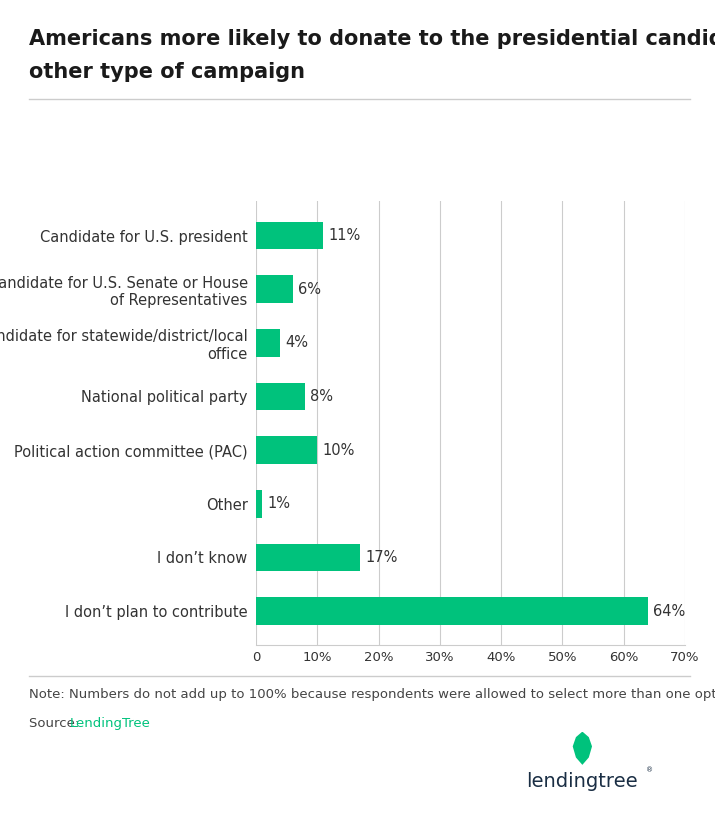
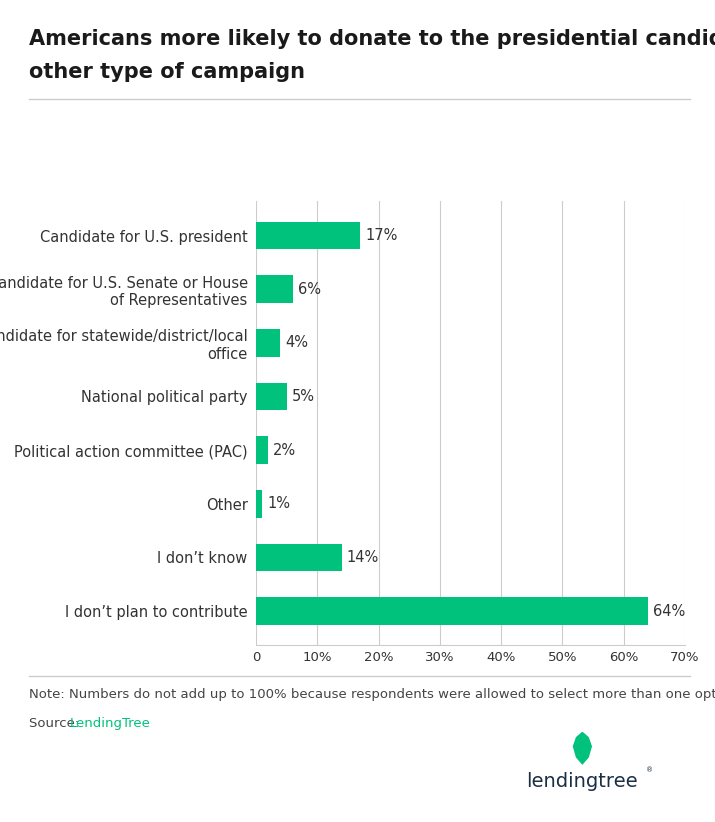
Candidate for U.S. president: 11% -> 17%
National political party: 8% -> 5%
Political action committee (PAC): 10% -> 2%
I don’t know: 17% -> 14%
